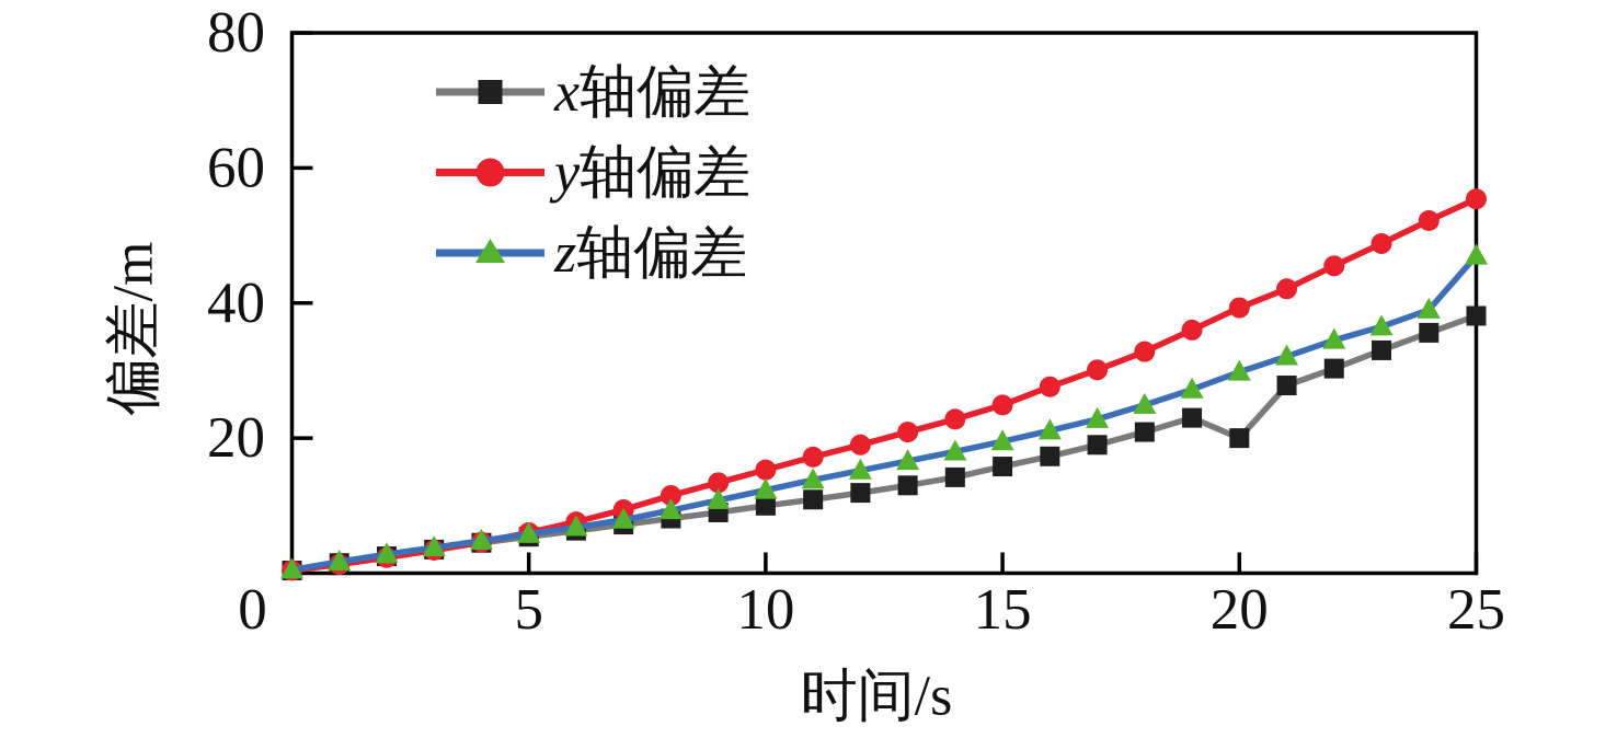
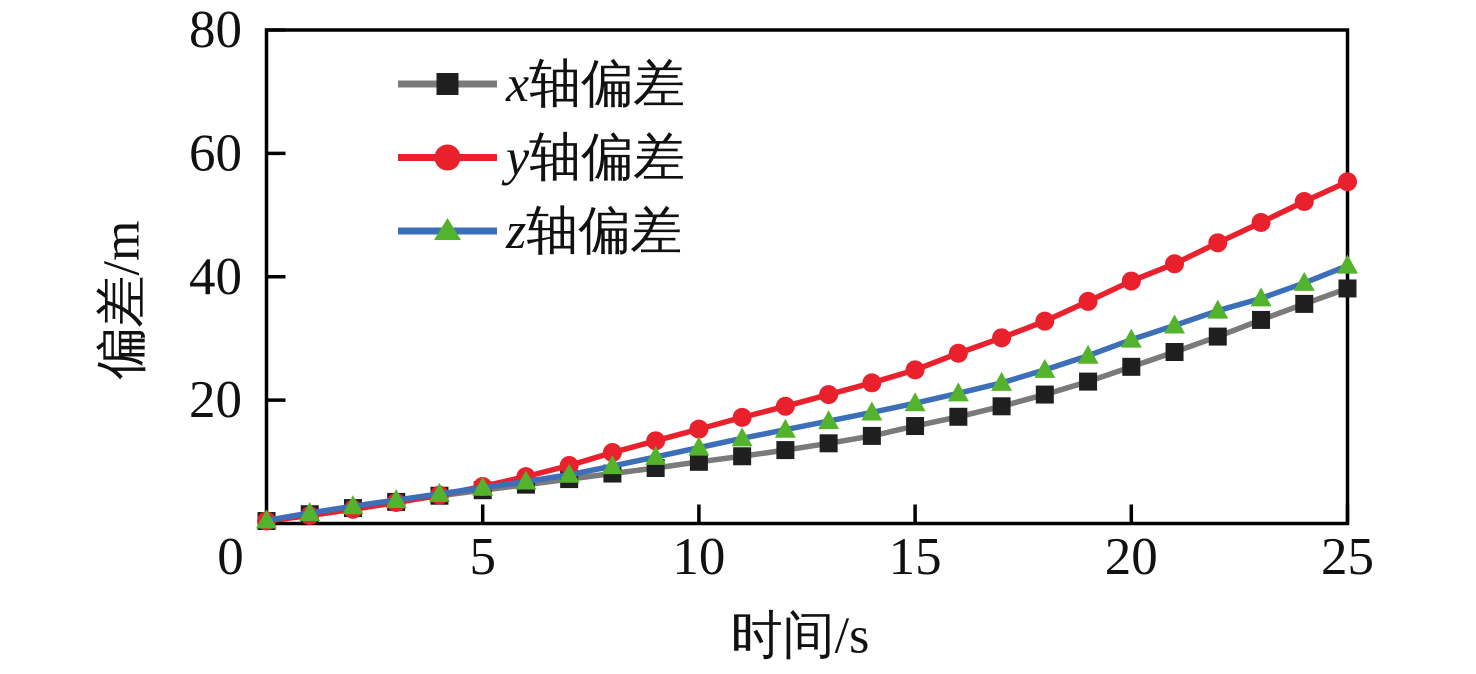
x轴偏差/20: 20 -> 25
z轴偏差/25: 47 -> 42
